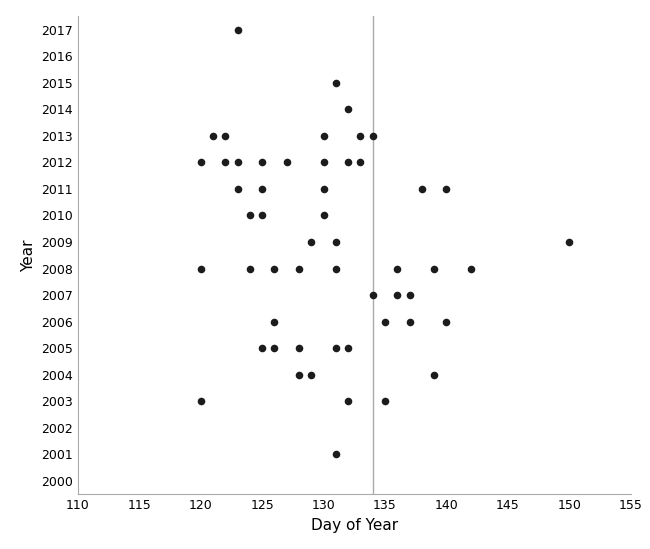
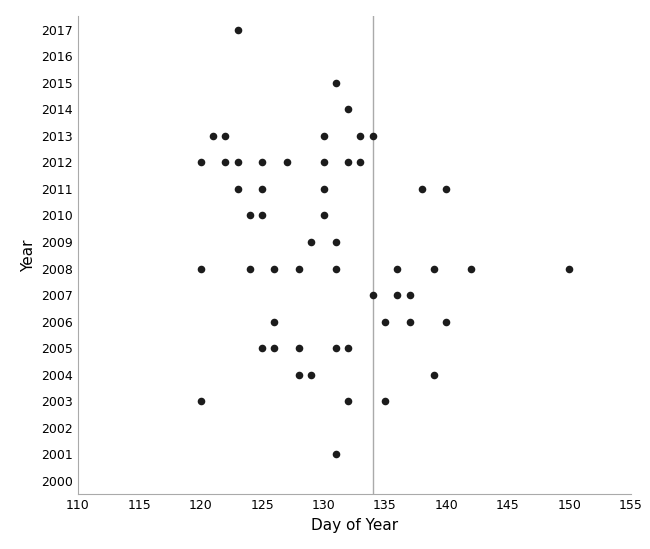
150: 2009 -> 2008
